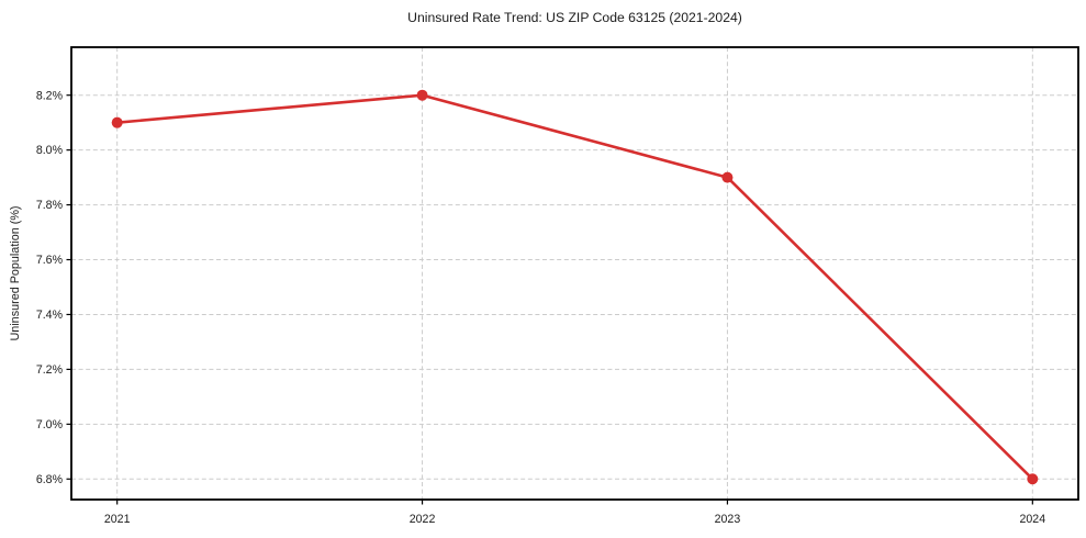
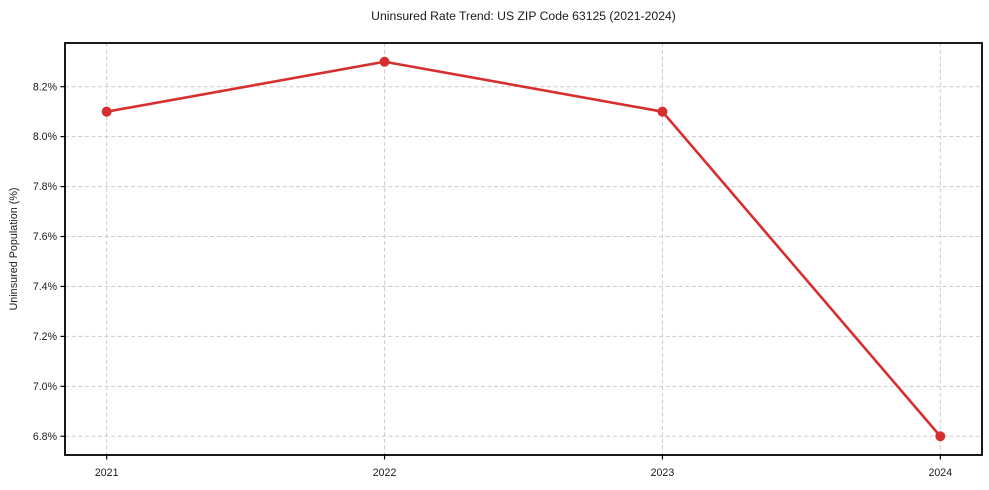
2022: 8.2% -> 8.3%
2023: 7.9% -> 8.1%
